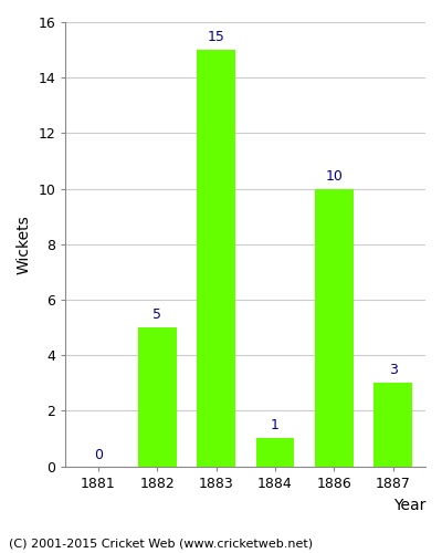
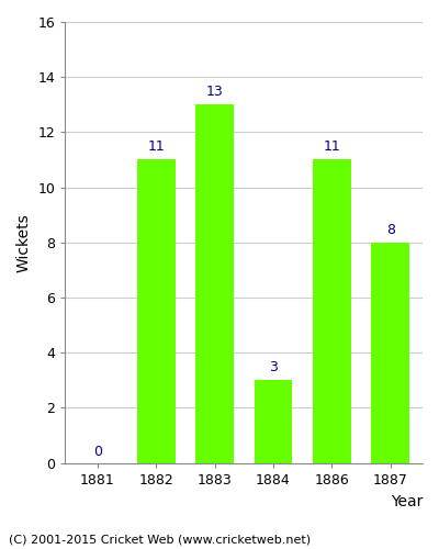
1882: 5 -> 11
1883: 15 -> 13
1884: 1 -> 3
1886: 10 -> 11
1887: 3 -> 8
